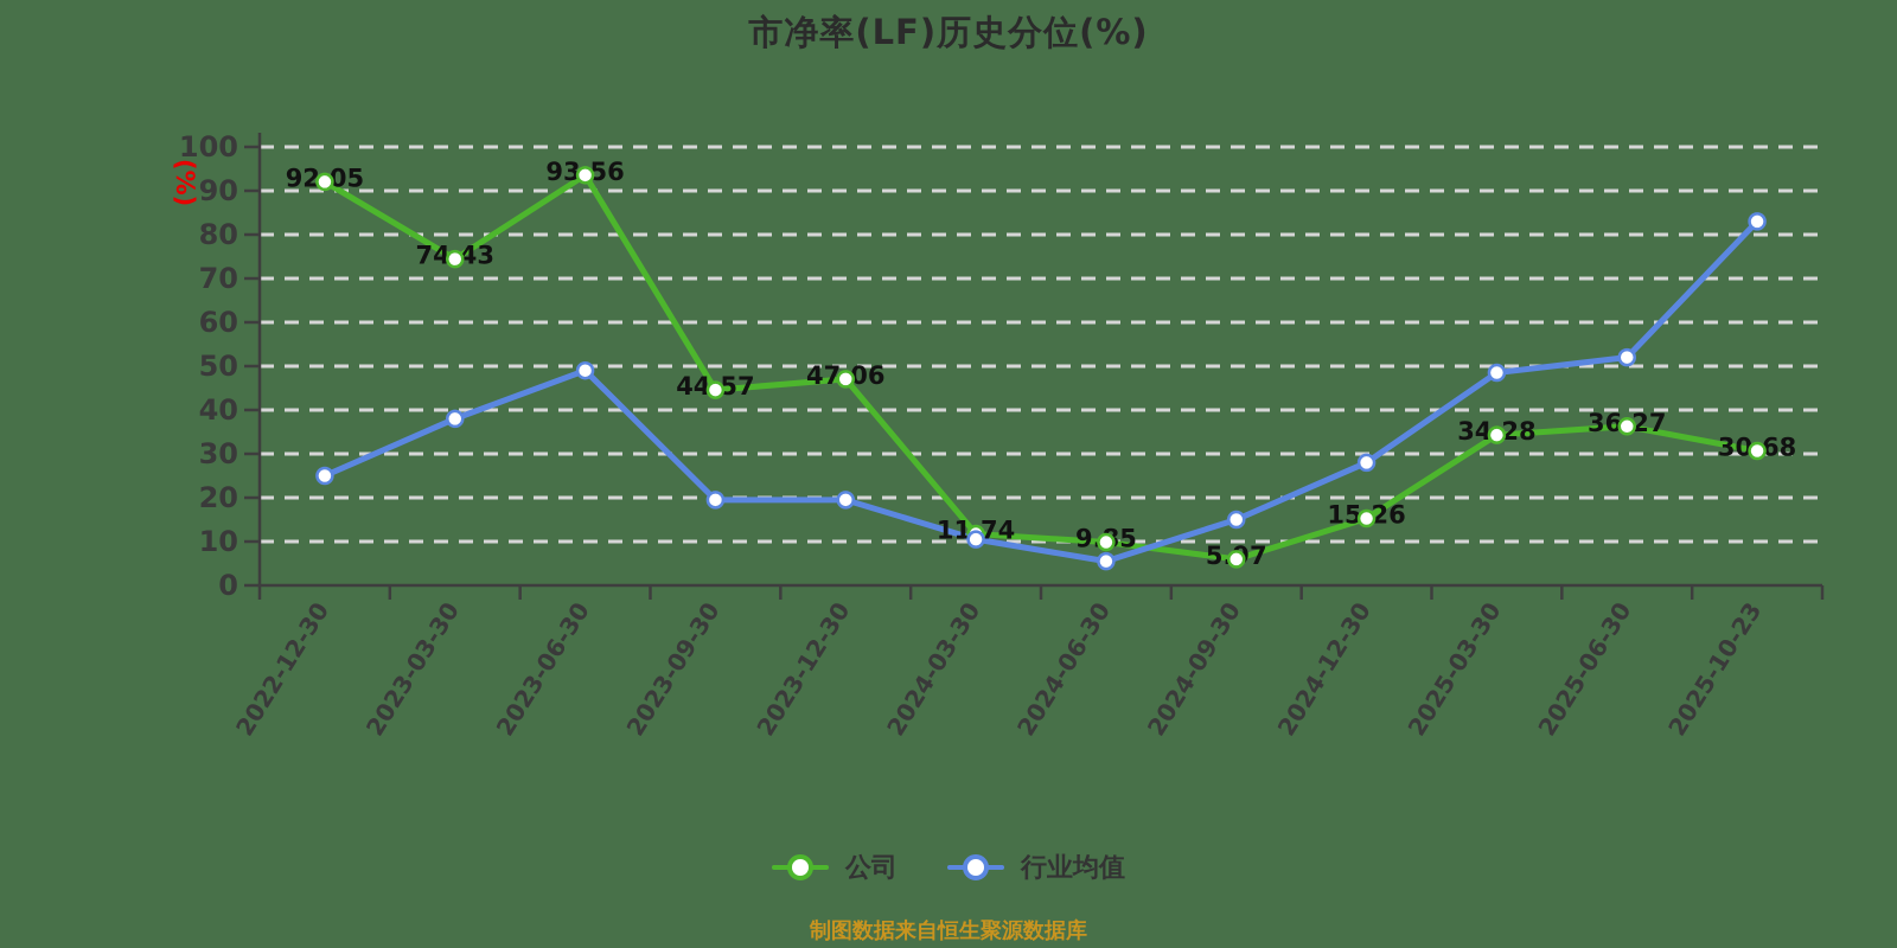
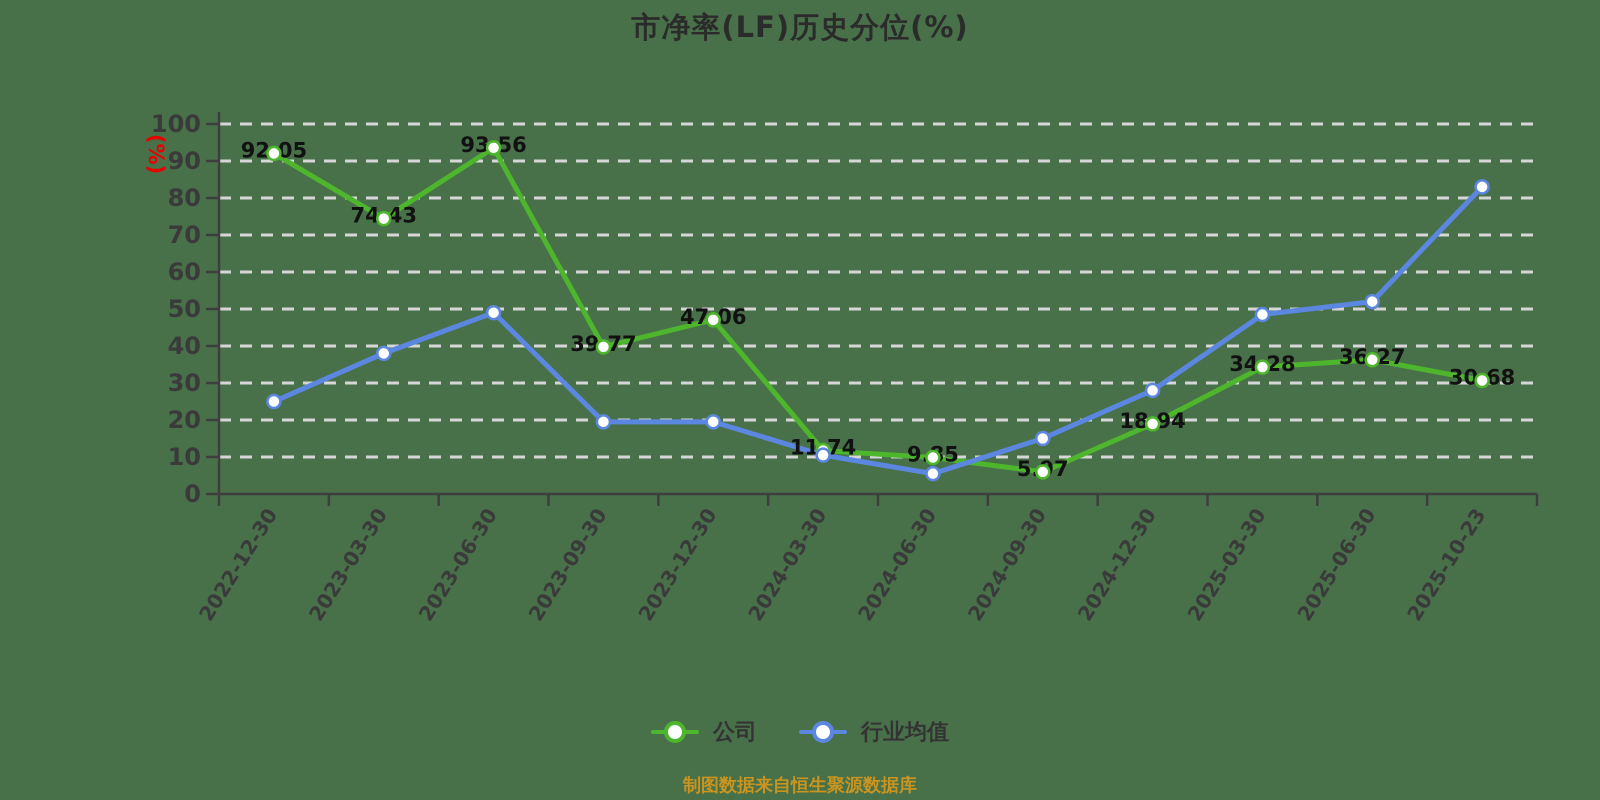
公司/2023-09-30: 44.57 -> 39.77
公司/2024-12-30: 15.26 -> 18.94
